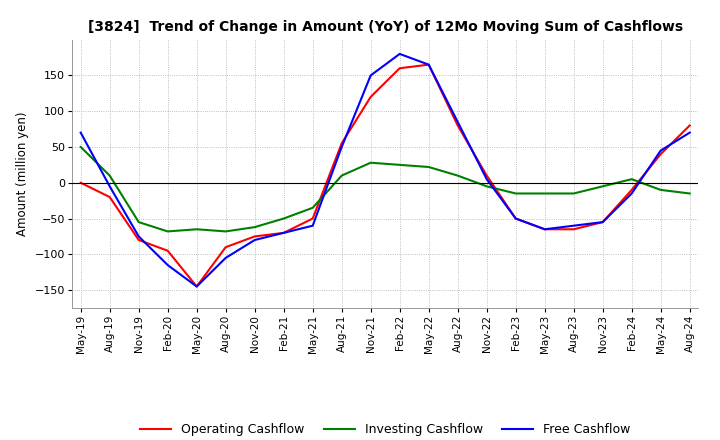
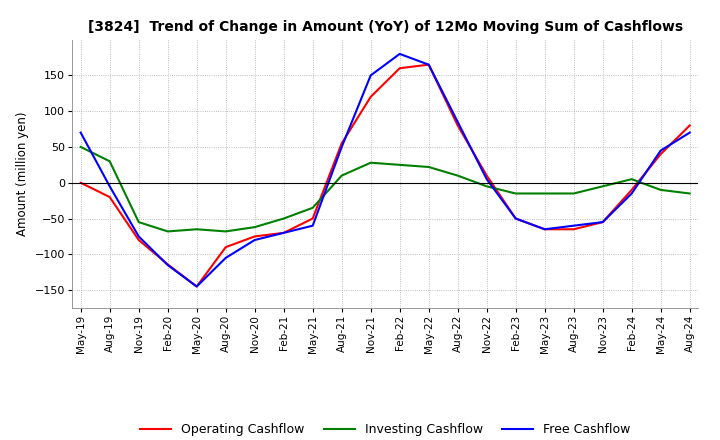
Investing Cashflow/Aug-19: 10 -> 30
Operating Cashflow/Feb-20: -95 -> -114
